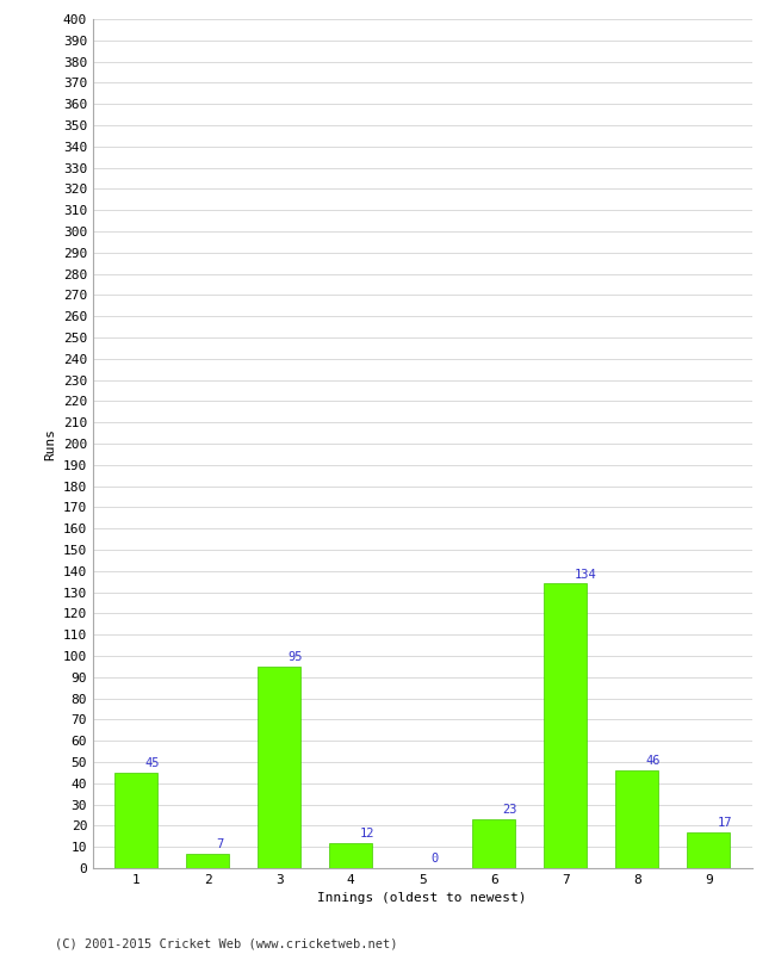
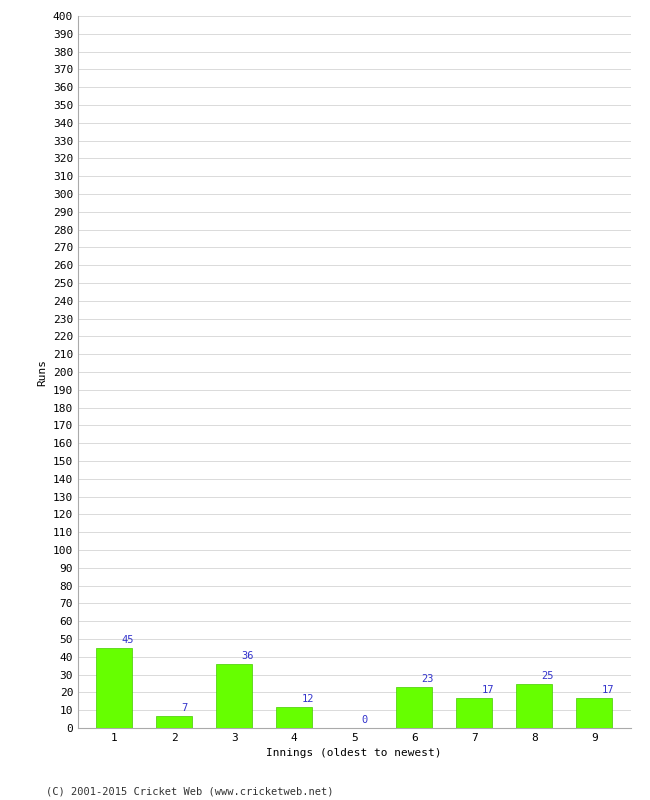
3: 95 -> 36
7: 134 -> 17
8: 46 -> 25
